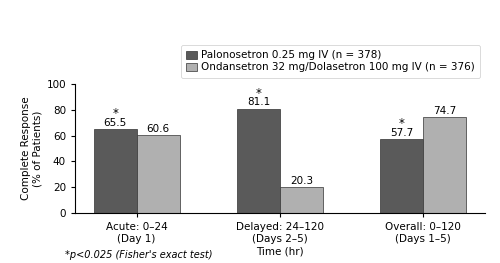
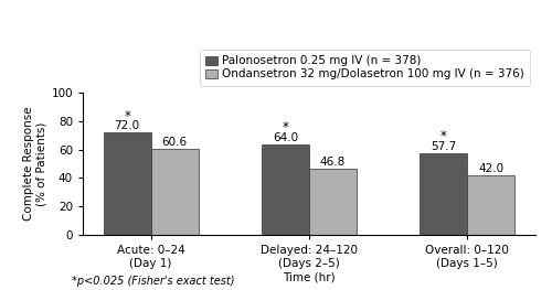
Palonosetron 0.25 mg IV (n = 378)/Acute: 0–24 (Day 1): 65.5 -> 72.0
Palonosetron 0.25 mg IV (n = 378)/Delayed: 24–120 (Days 2–5): 81.1 -> 64.0
Ondansetron 32 mg/Dolasetron 100 mg IV (n = 376)/Delayed: 24–120 (Days 2–5): 20.3 -> 46.8
Ondansetron 32 mg/Dolasetron 100 mg IV (n = 376)/Overall: 0–120 (Days 1–5): 74.7 -> 42.0
